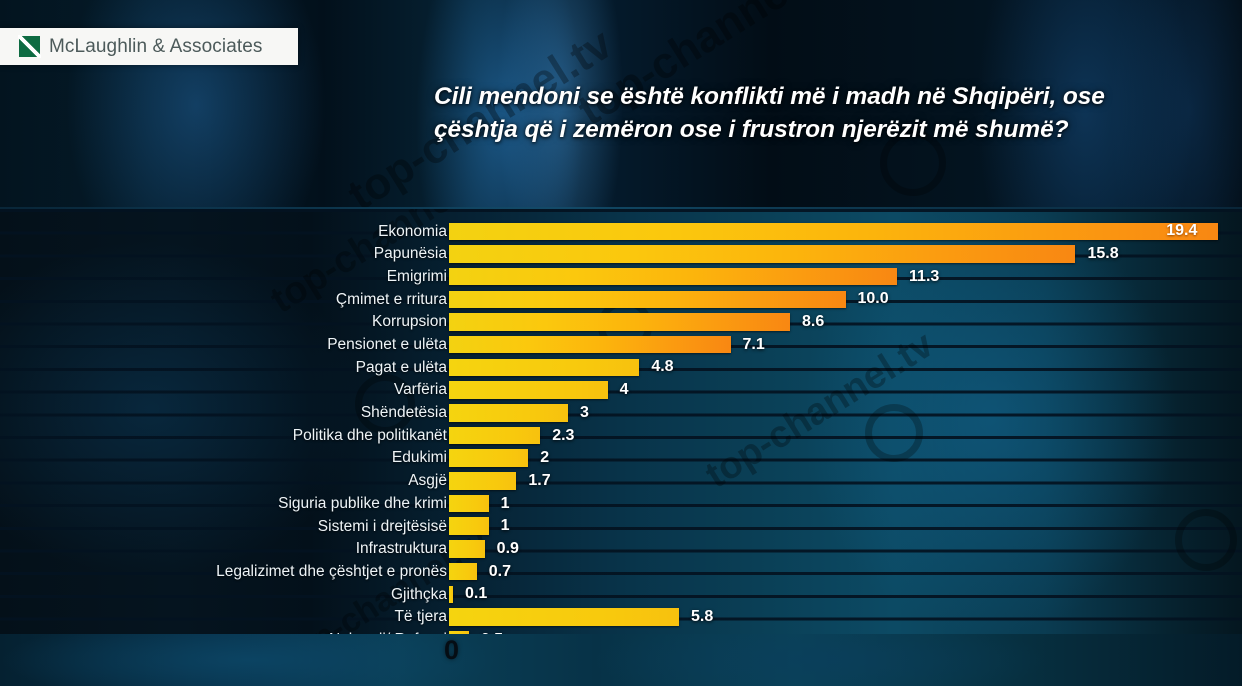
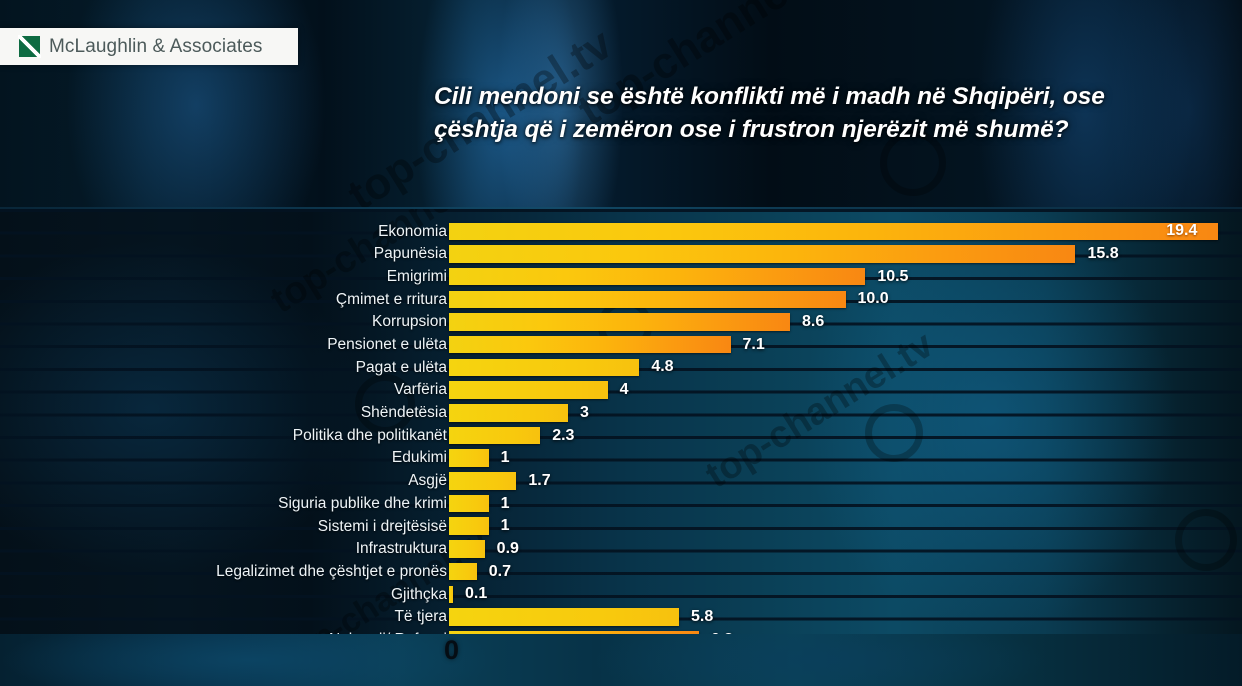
Emigrimi: 11.3 -> 10.5
Edukimi: 2 -> 1
Nuk e di/ Refuzoj: 0.5 -> 6.3
